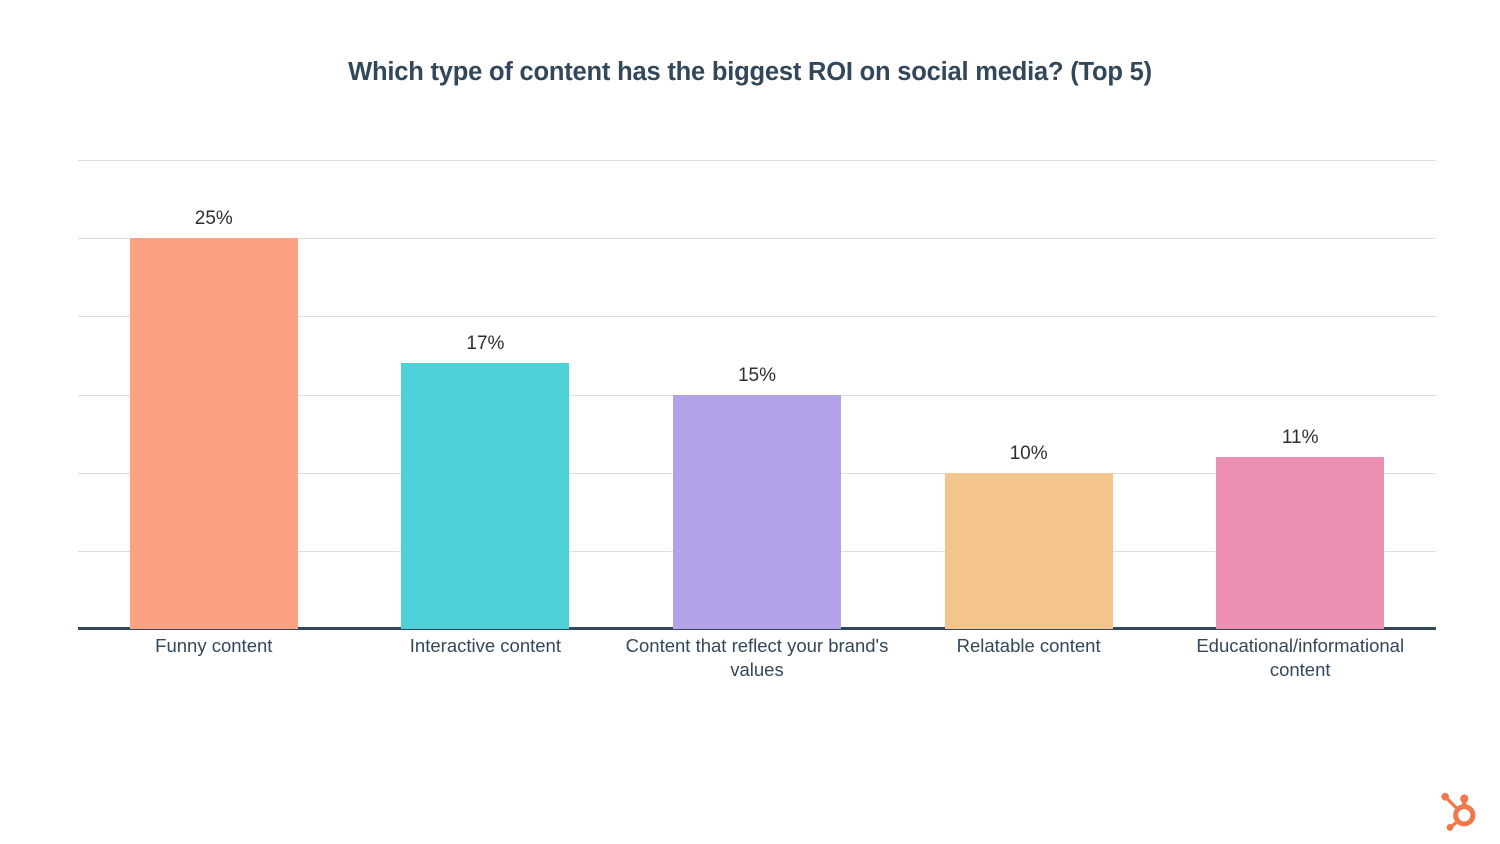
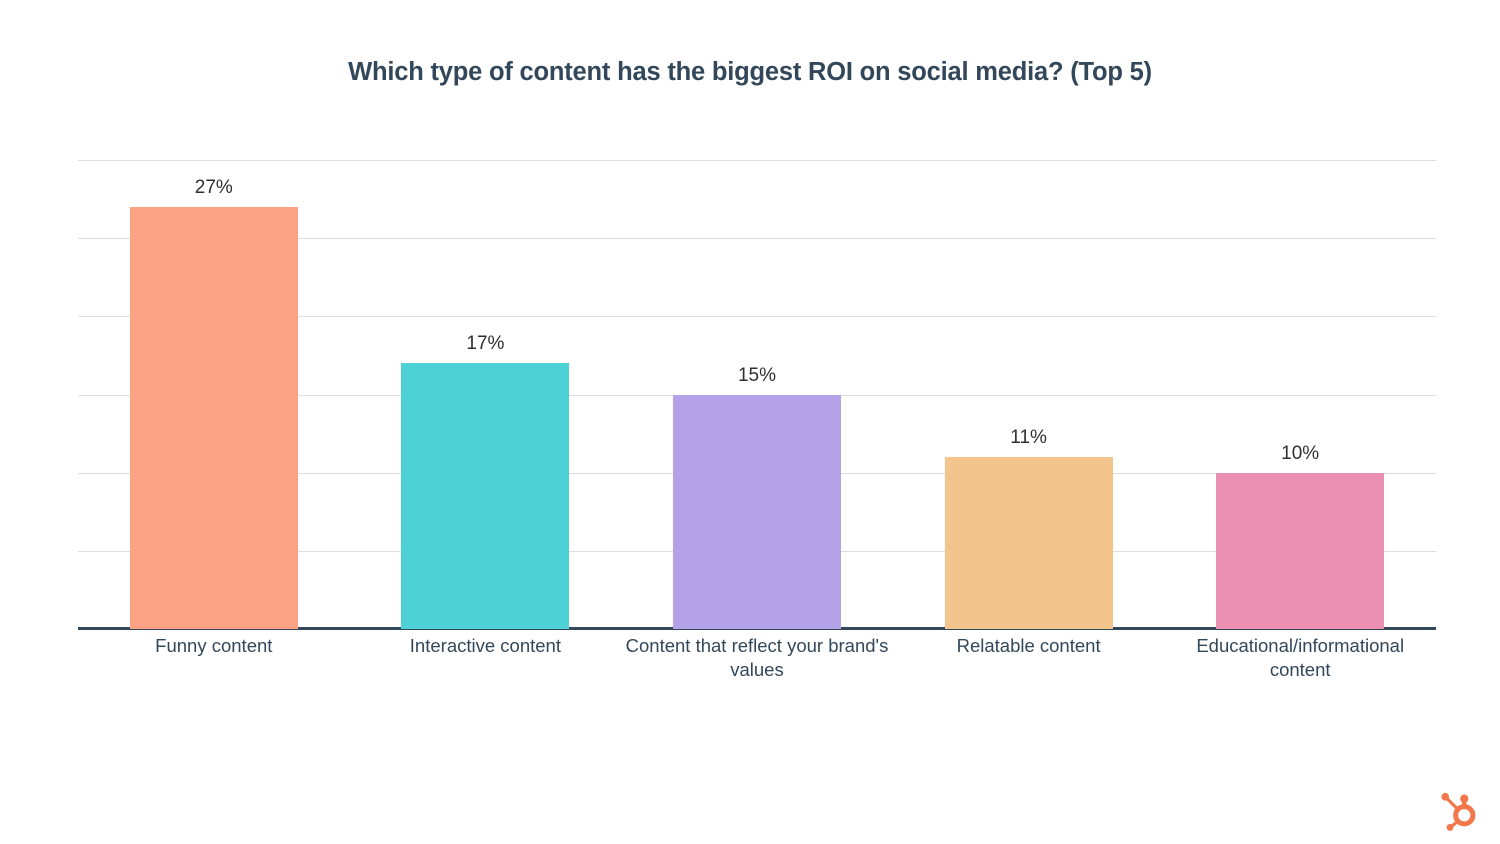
Funny content: 25% -> 27%
Relatable content: 10% -> 11%
Educational/informational content: 11% -> 10%
